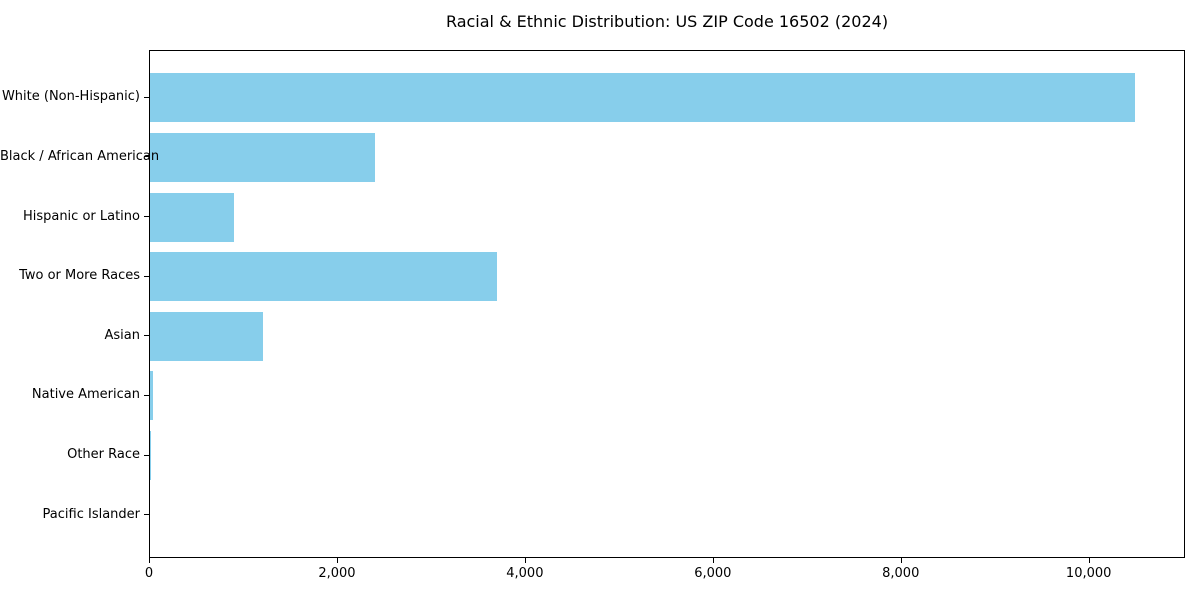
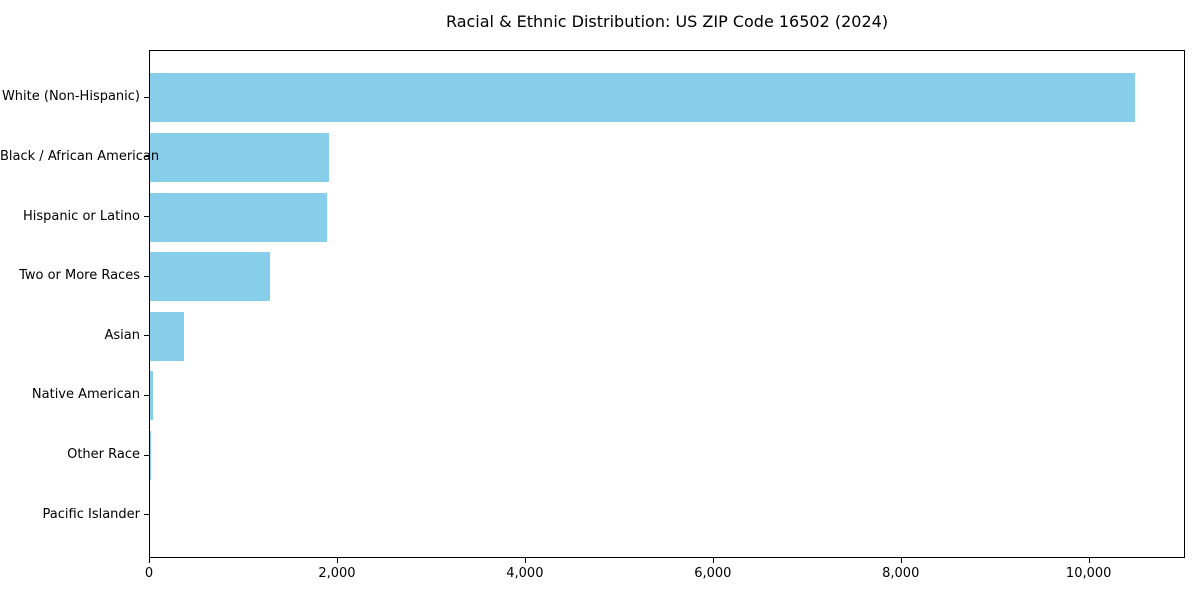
Black / African American: 2400 -> 1900
Hispanic or Latino: 900 -> 1900
Two or More Races: 3700 -> 1300
Asian: 1200 -> 400
